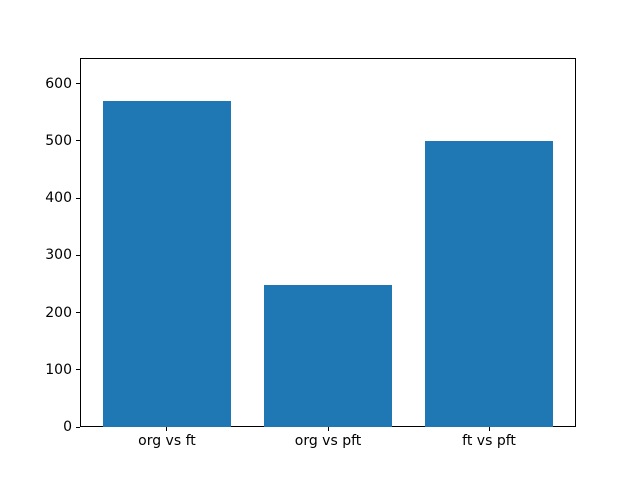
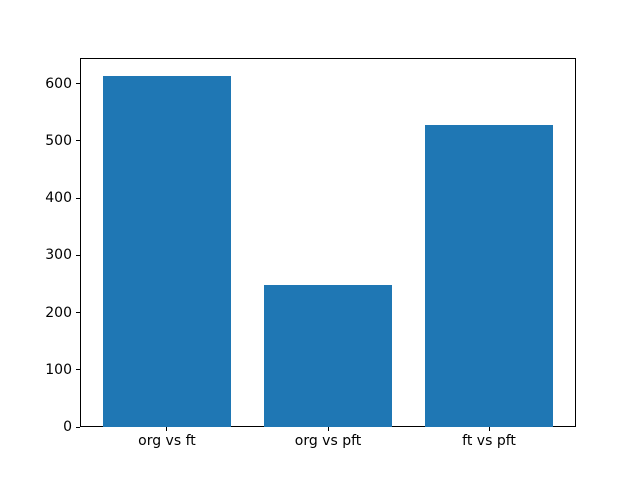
org vs ft: 570 -> 610
ft vs pft: 500 -> 530
